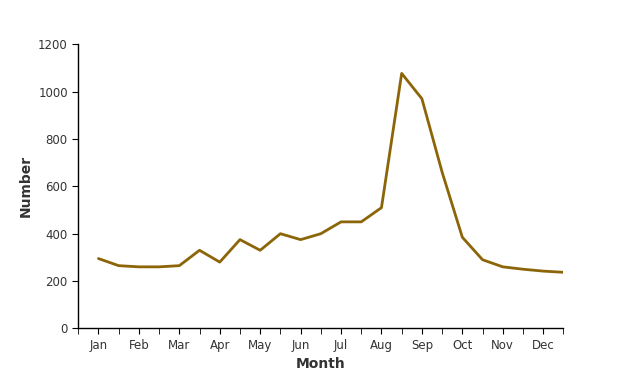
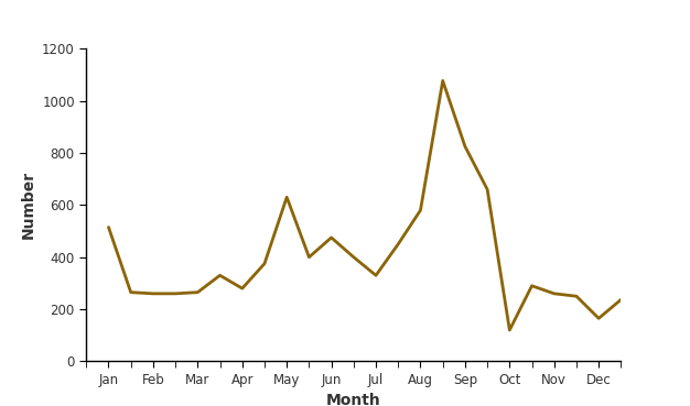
Jan: 295 -> 515
May: 330 -> 630
Jun: 375 -> 475
Jul: 450 -> 330
Aug: 510 -> 580
Sep: 970 -> 825
Oct: 385 -> 120
Dec: 242 -> 165
